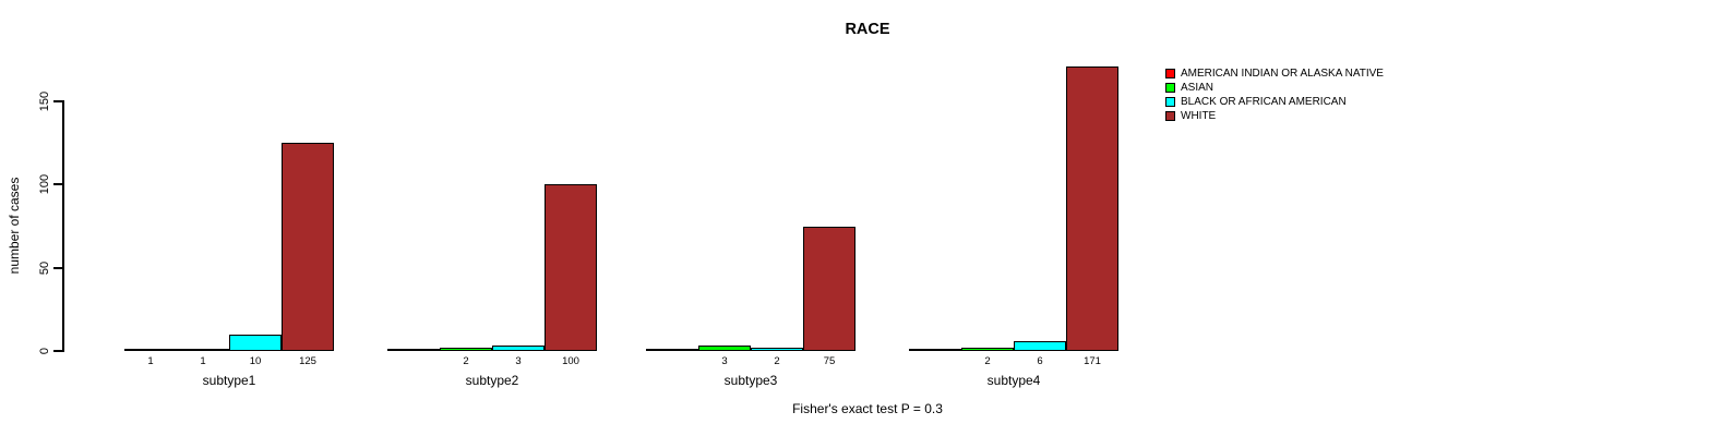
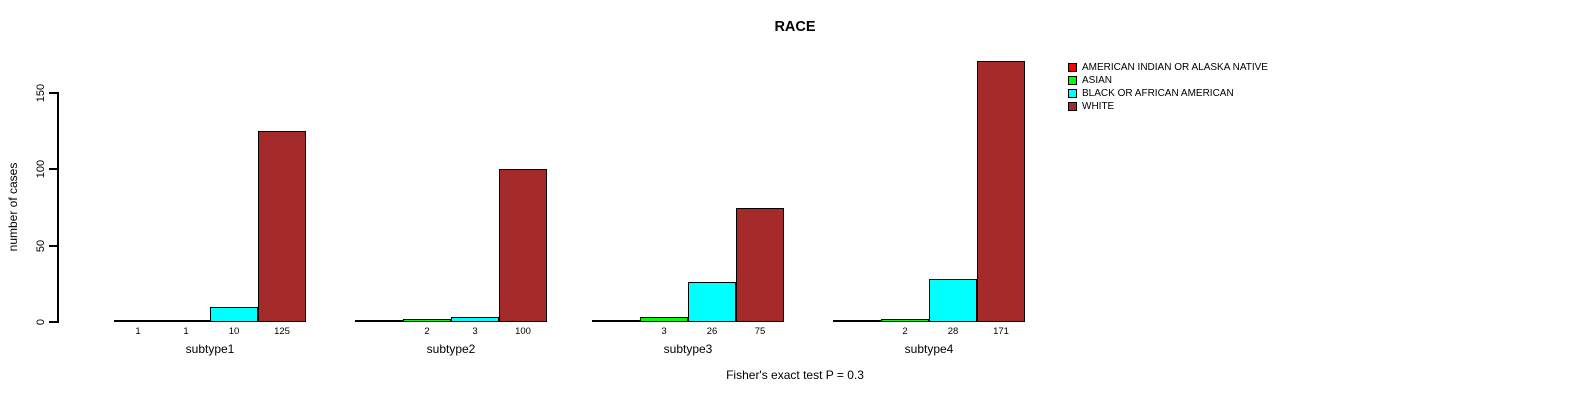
BLACK OR AFRICAN AMERICAN/subtype3: 2 -> 26
BLACK OR AFRICAN AMERICAN/subtype4: 6 -> 28
